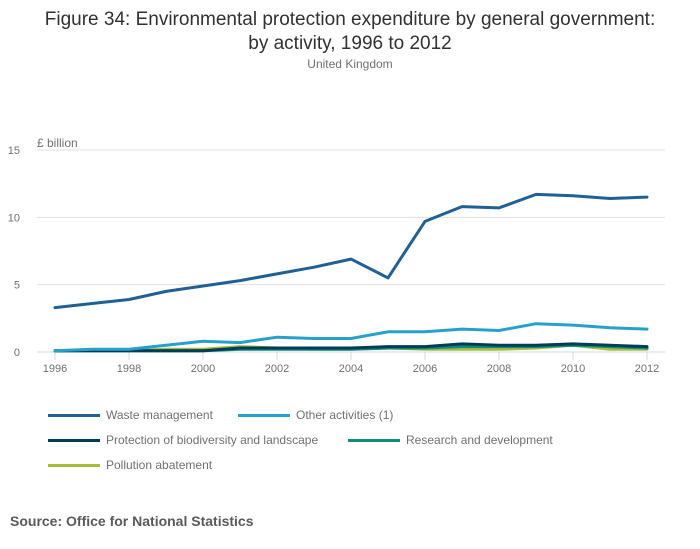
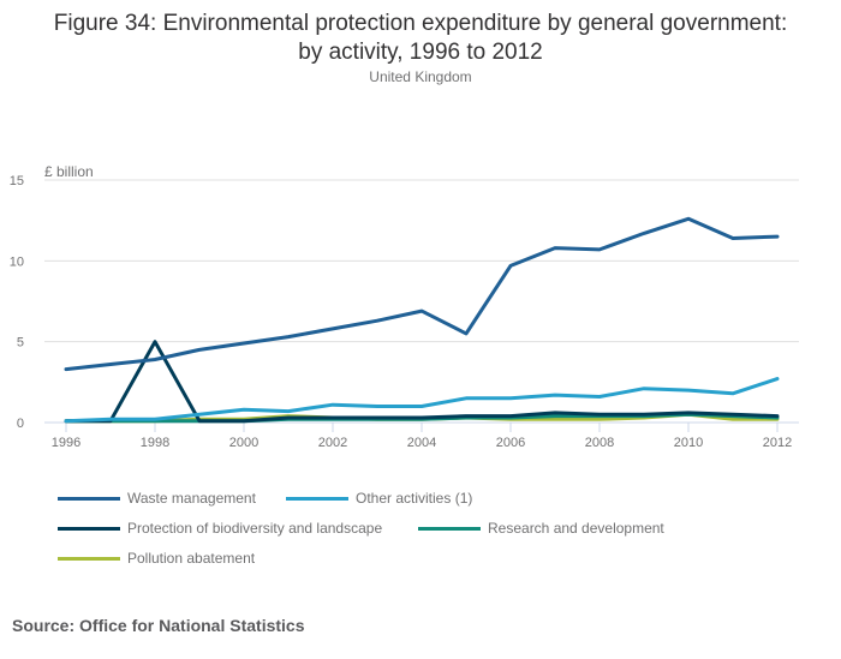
Protection of biodiversity and landscape/1998: 0.1 -> 5.0
Waste management/2010: 11.6 -> 12.6
Other activities (1)/2012: 1.7 -> 2.7
